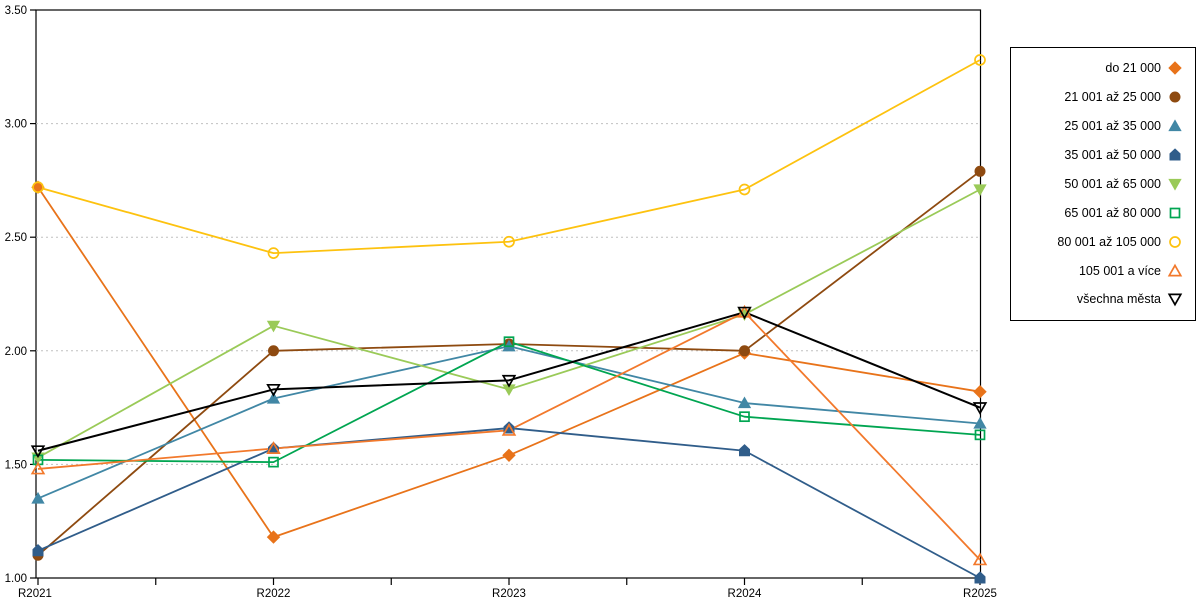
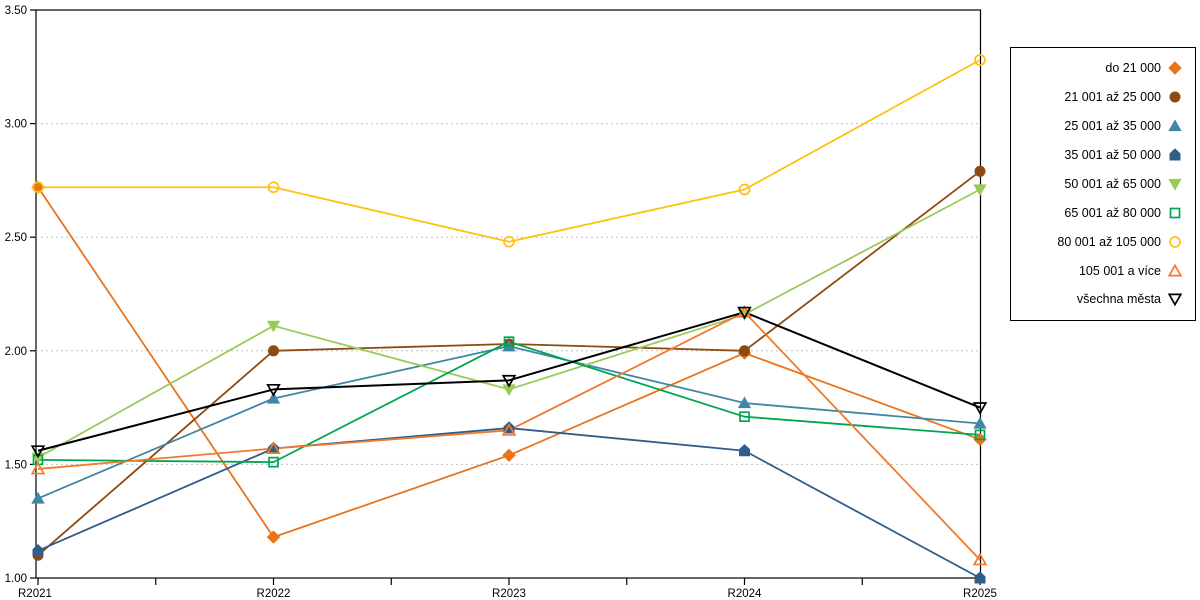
80 001 až 105 000/R2022: 2.43 -> 2.72
do 21 000/R2025: 1.82 -> 1.61
